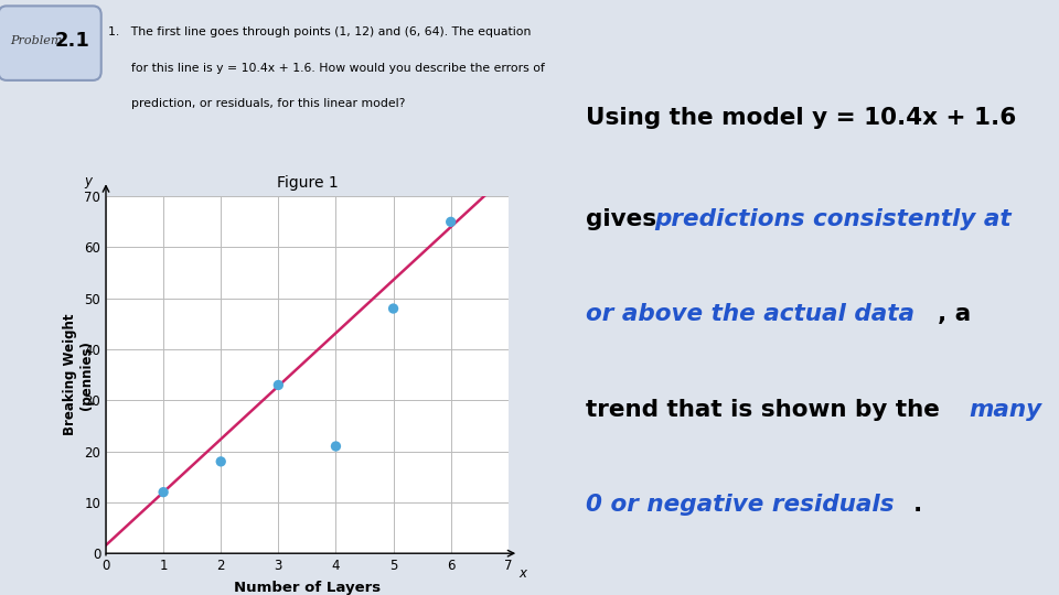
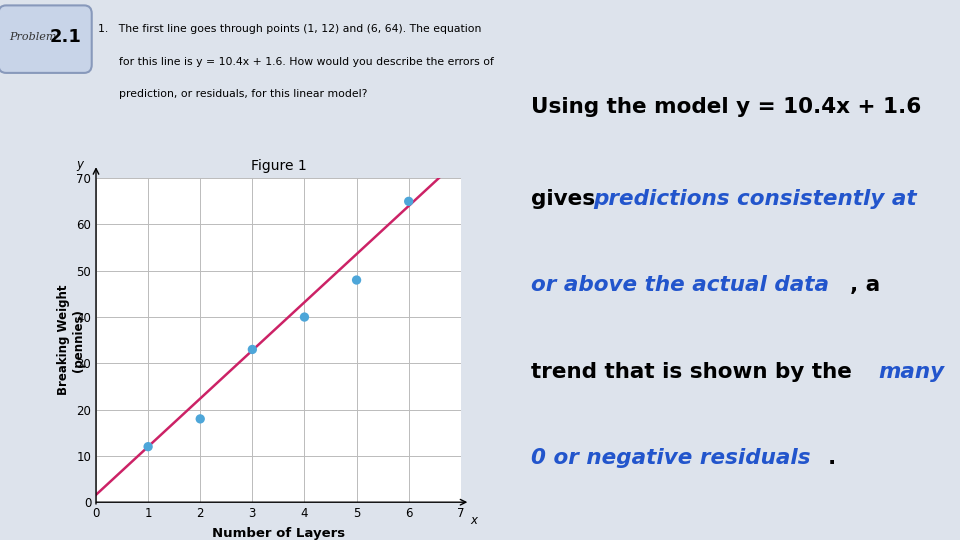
4: 21 -> 40
